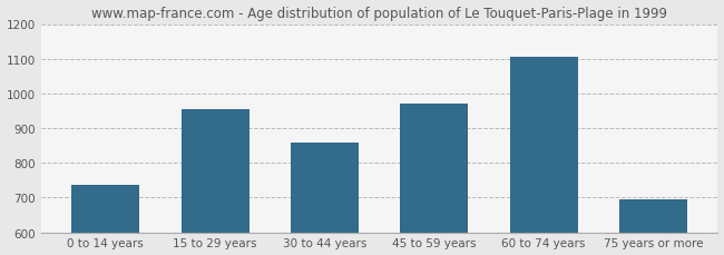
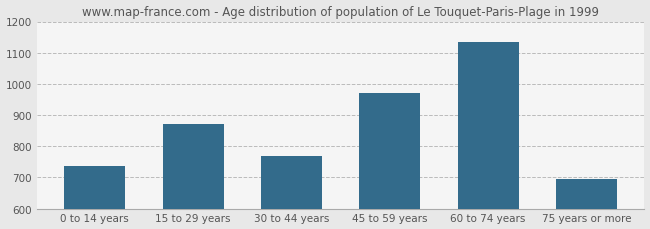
15 to 29 years: 955 -> 870
30 to 44 years: 860 -> 770
60 to 74 years: 1105 -> 1135
